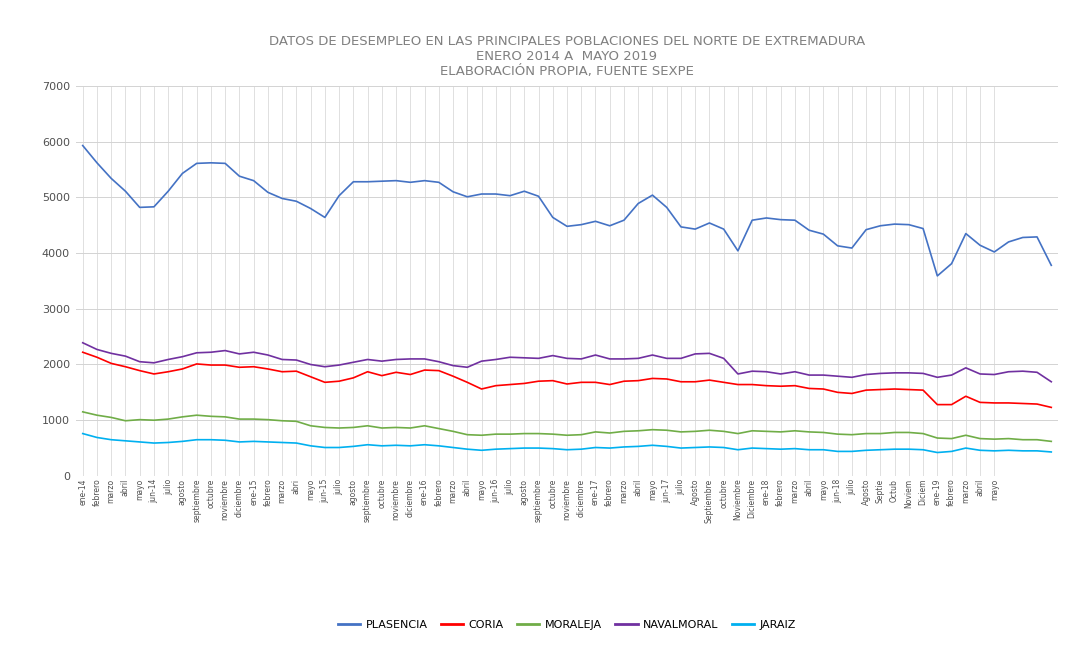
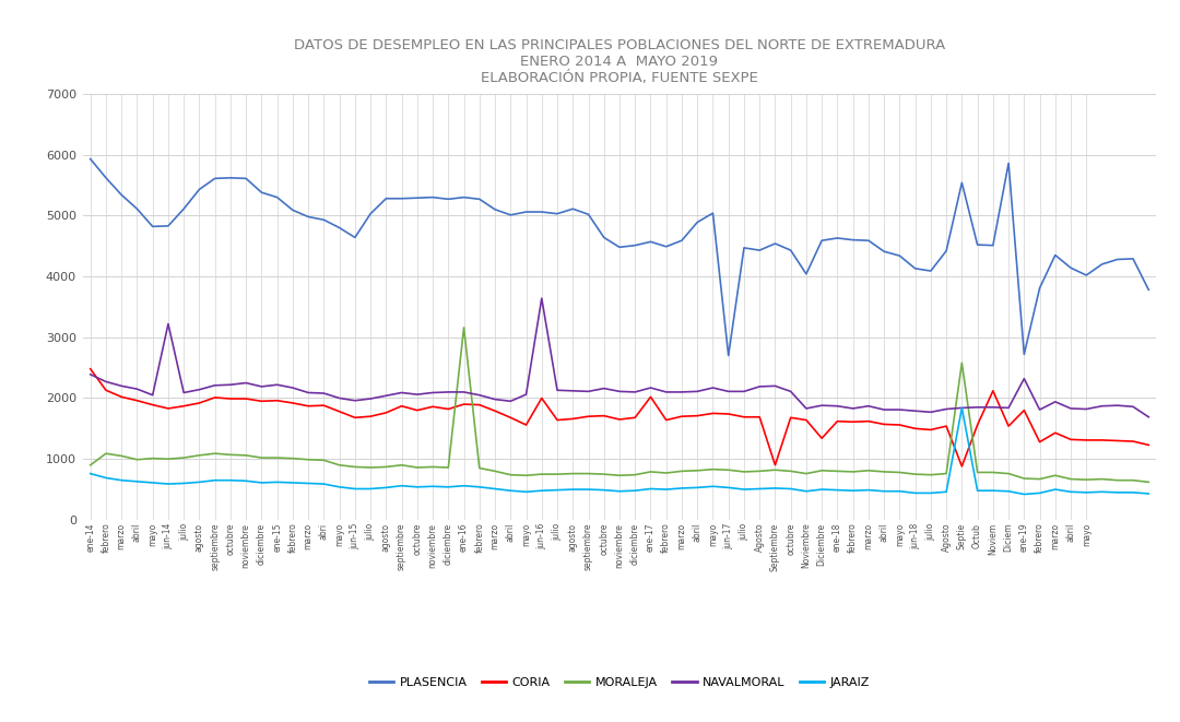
CORIA/ene-14: 2220 -> 2480
MORALEJA/ene-14: 1150 -> 900
NAVALMORAL/jun-14: 2030 -> 3220
MORALEJA/ene-16: 900 -> 3160
CORIA/jun-16: 1620 -> 2000
NAVALMORAL/jun-16: 2090 -> 3640
CORIA/ene-17: 1680 -> 2020
PLASENCIA/jun-17: 4820 -> 2700
CORIA/Septiembre: 1720 -> 900
CORIA/Diciembre: 1640 -> 1340
PLASENCIA/Septie: 4490 -> 5540
CORIA/Septie: 1550 -> 880
MORALEJA/Septie: 760 -> 2580
JARAIZ/Septie: 470 -> 1840
CORIA/Noviem: 1550 -> 2120
PLASENCIA/Diciem: 4440 -> 5860
PLASENCIA/ene-19: 3590 -> 2720
CORIA/ene-19: 1280 -> 1800
NAVALMORAL/ene-19: 1770 -> 2320
